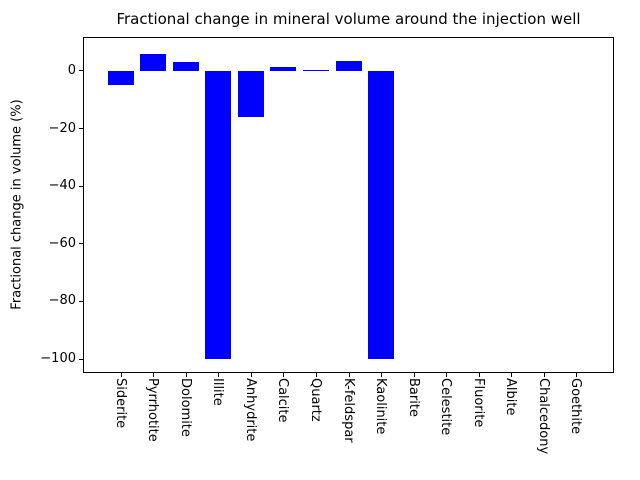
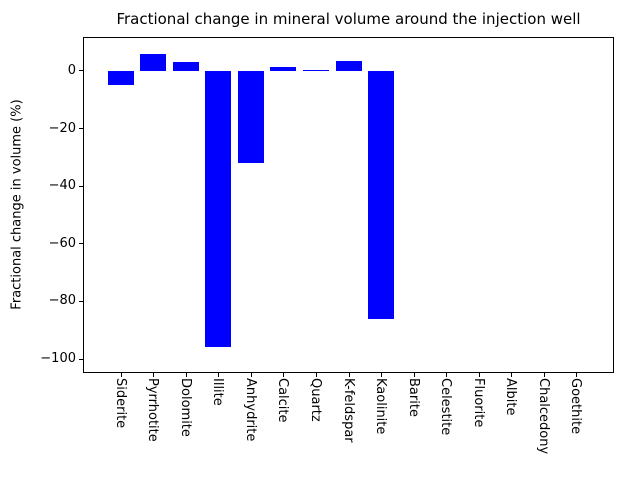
Illite: -100 -> -96
Anhydrite: -16 -> -32
Kaolinite: -100 -> -86
